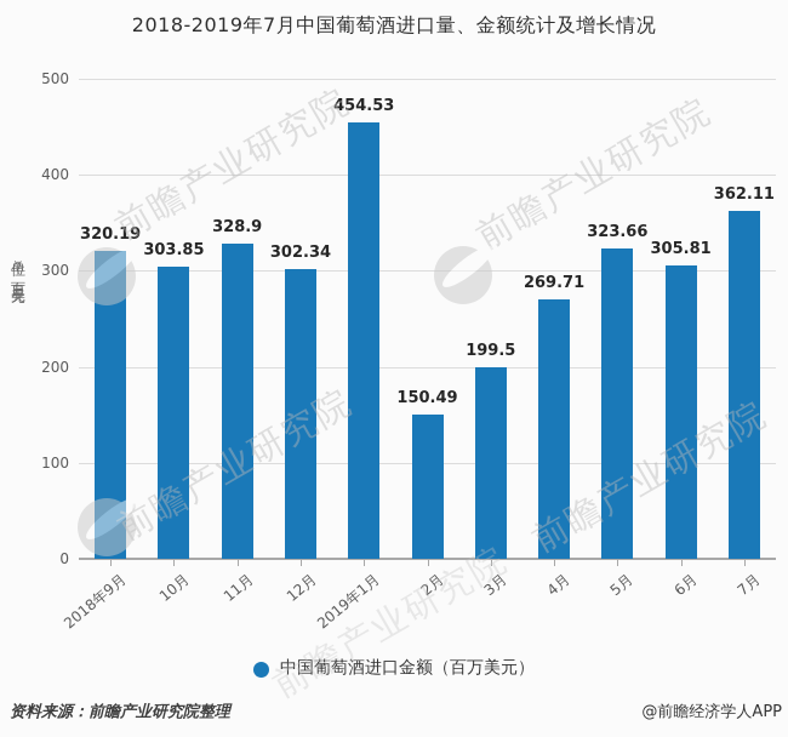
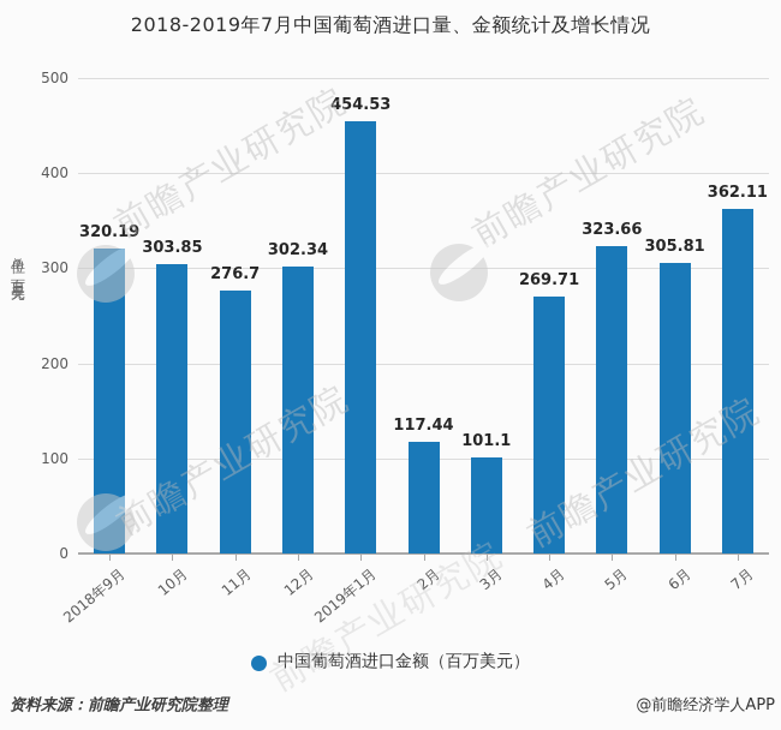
11月: 328.9 -> 276.7
2月: 150.49 -> 117.44
3月: 199.5 -> 101.1
